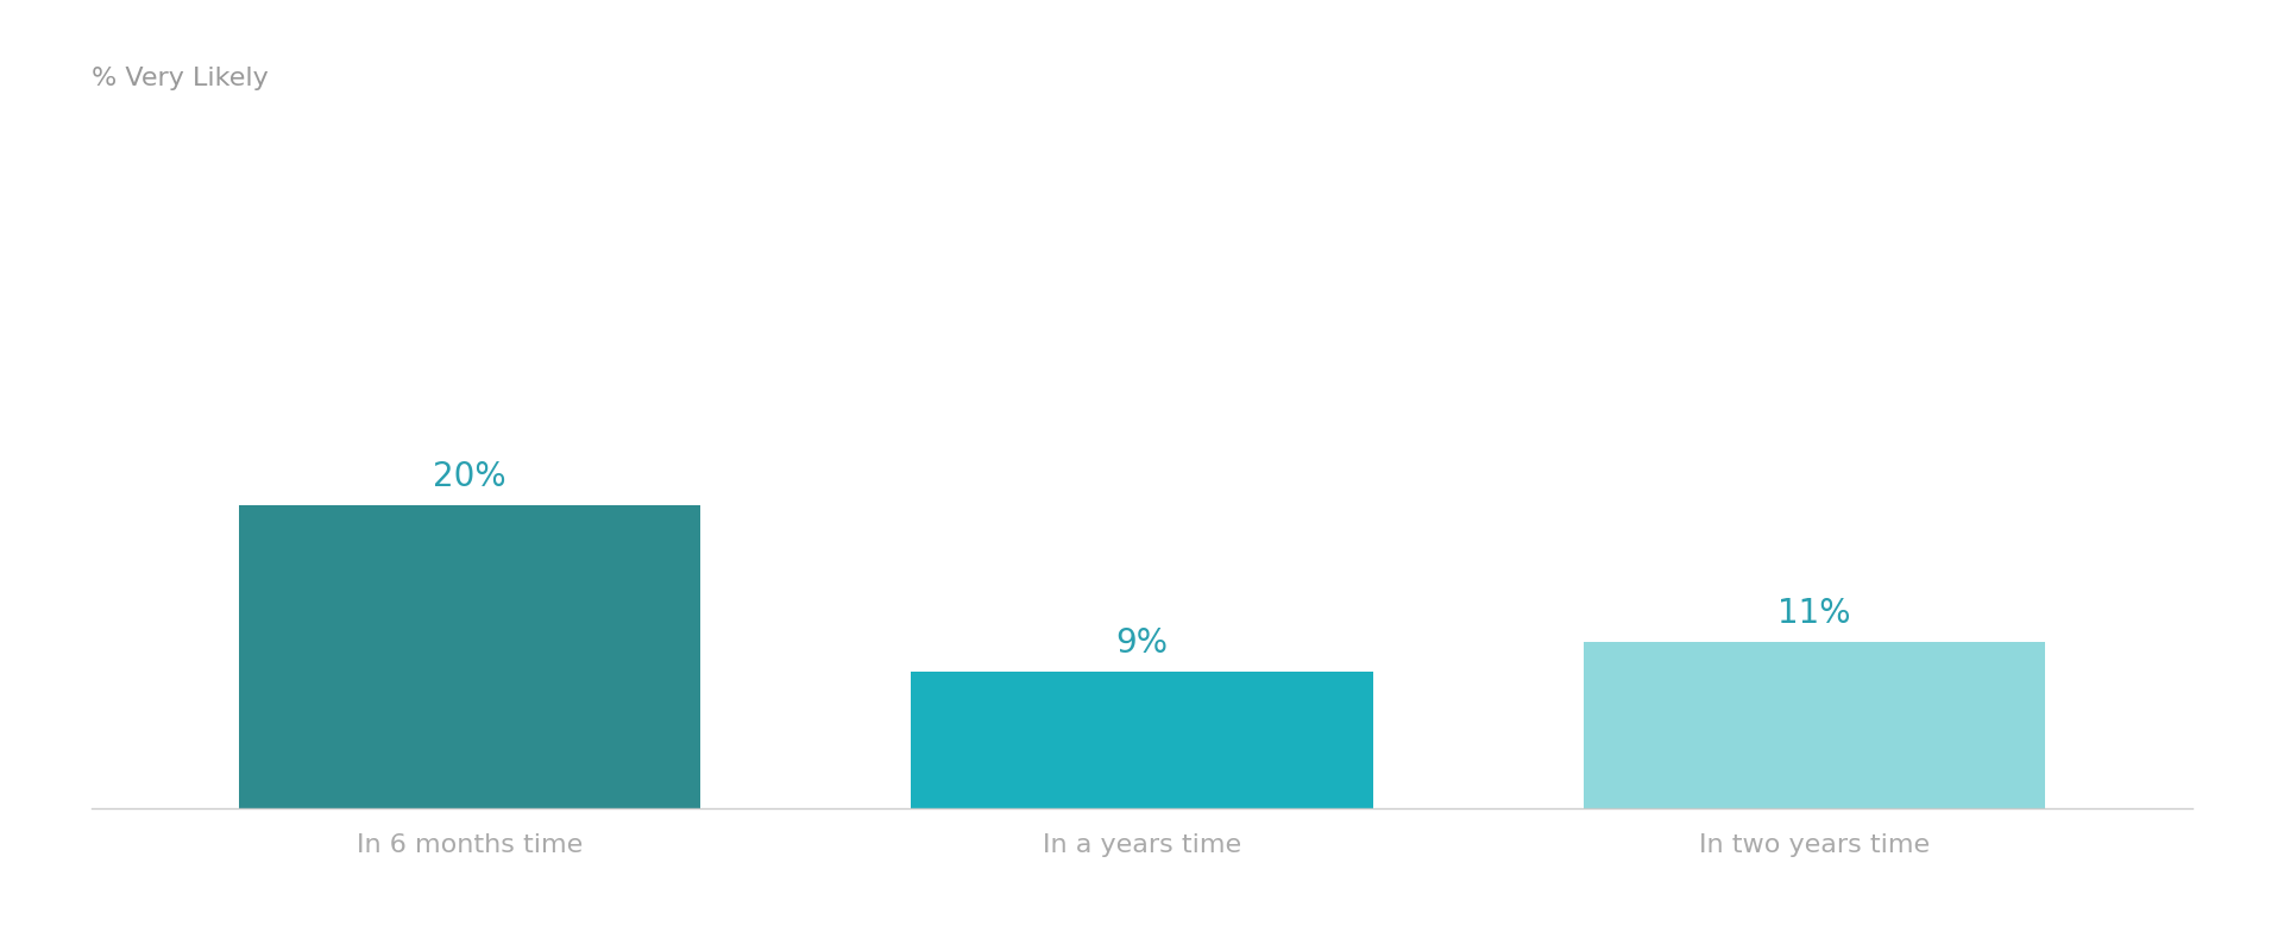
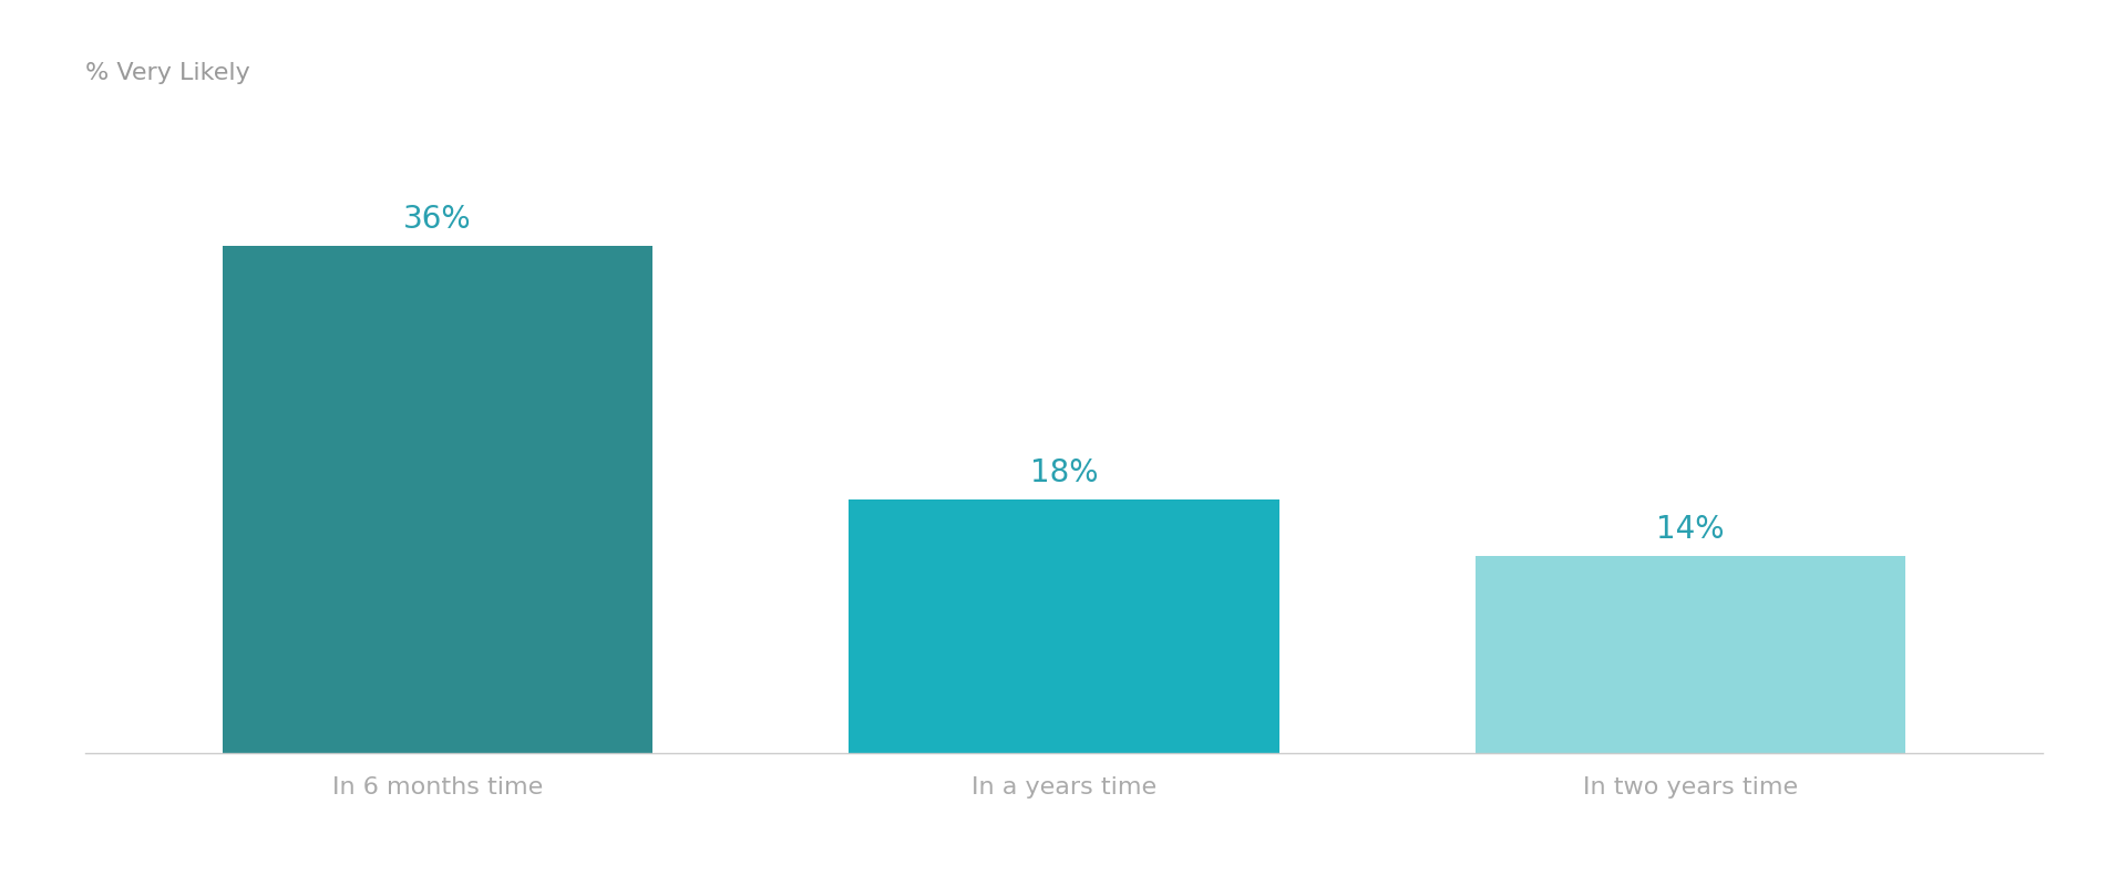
In 6 months time: 20% -> 36%
In a years time: 9% -> 18%
In two years time: 11% -> 14%
